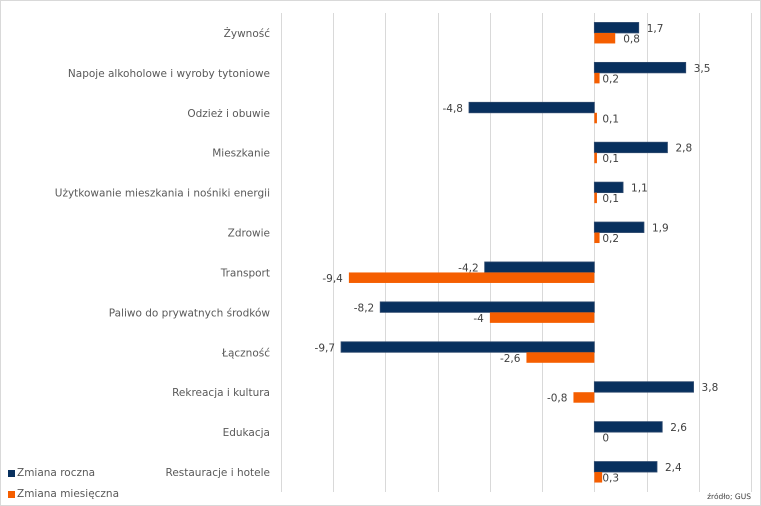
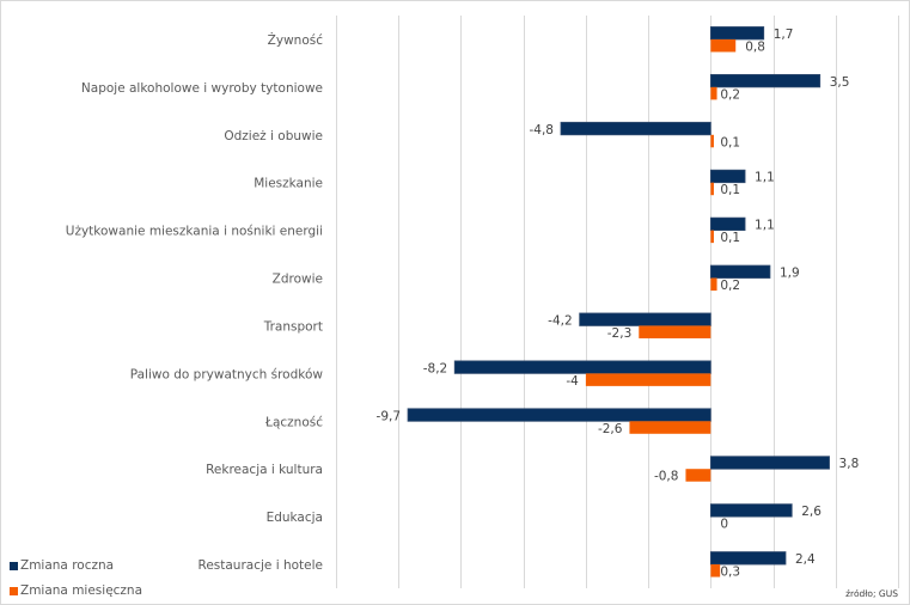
Zmiana roczna/Mieszkanie: 2,8 -> 1,1
Zmiana miesięczna/Transport: -9,4 -> -2,3
